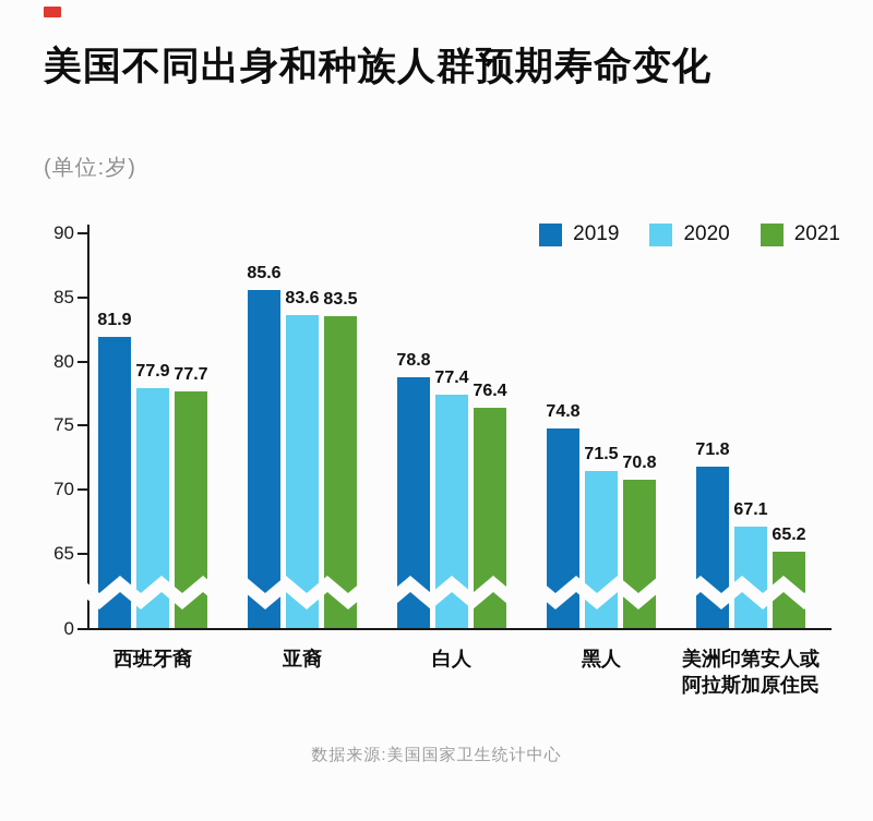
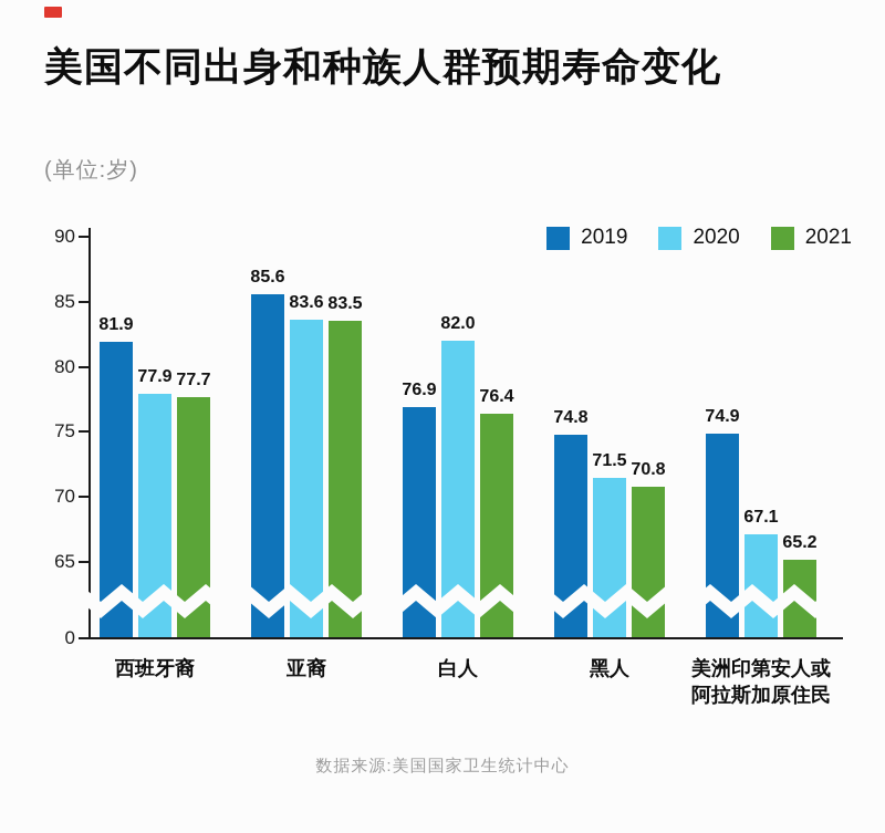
2019/白人: 78.8 -> 76.9
2020/白人: 77.4 -> 82.0
2019/美洲印第安人或阿拉斯加原住民: 71.8 -> 74.9
